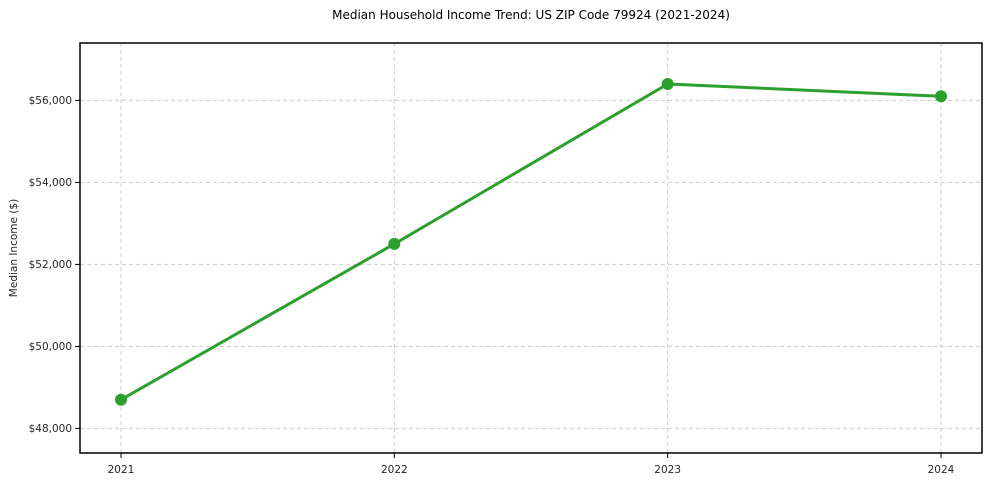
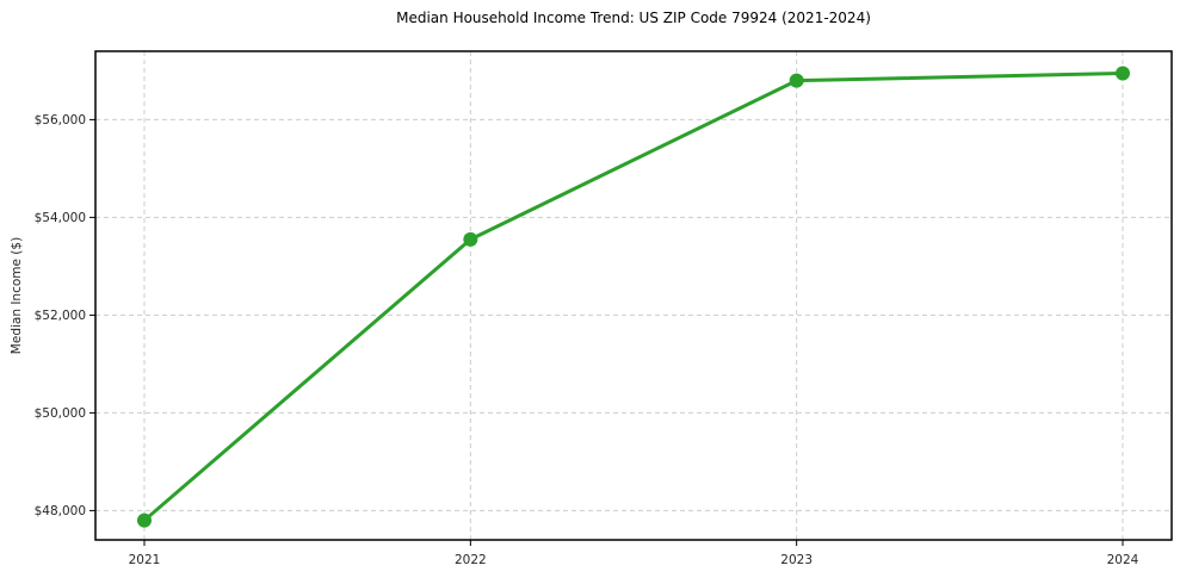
2021: $48700 -> $47800
2022: $52500 -> $53600
2023: $56400 -> $56800
2024: $56100 -> $57000
